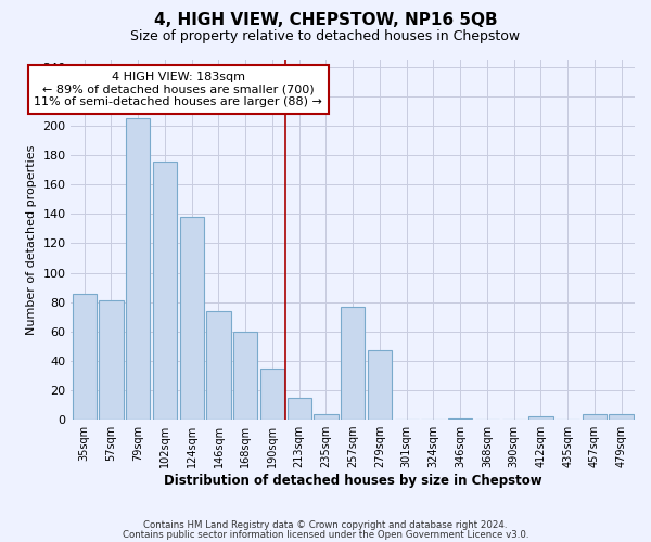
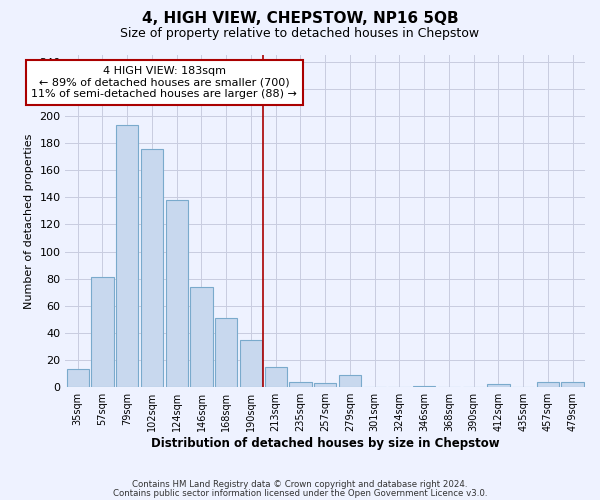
35sqm: 86 -> 13
79sqm: 205 -> 193
168sqm: 60 -> 51
257sqm: 77 -> 3
279sqm: 47 -> 9
